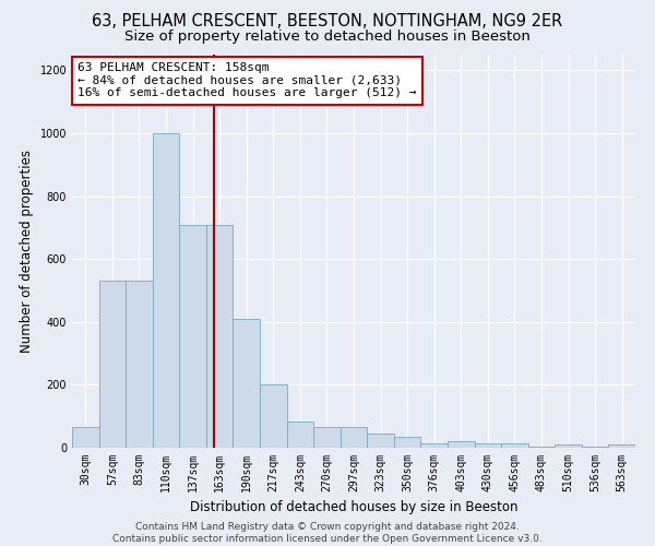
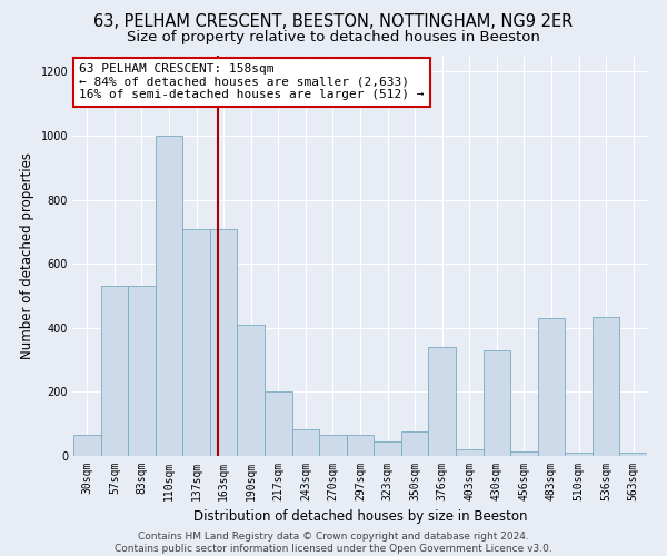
350sqm: 35 -> 75
376sqm: 15 -> 340
430sqm: 15 -> 330
483sqm: 5 -> 430
536sqm: 5 -> 435
